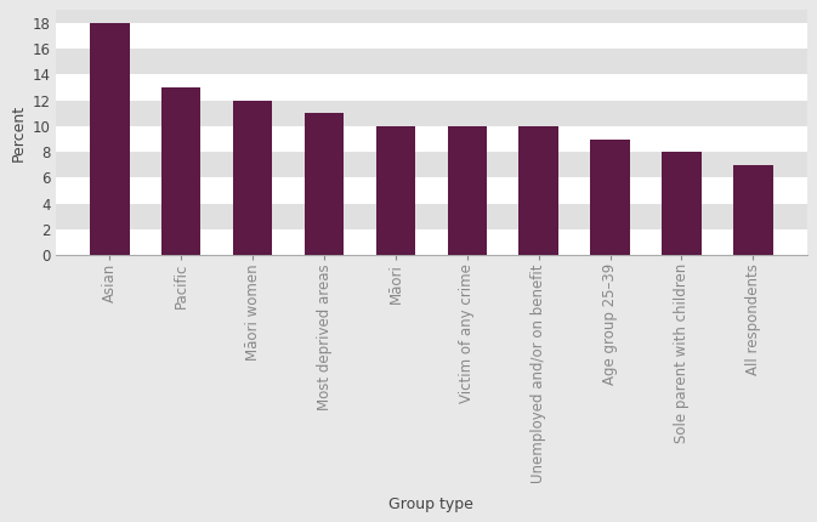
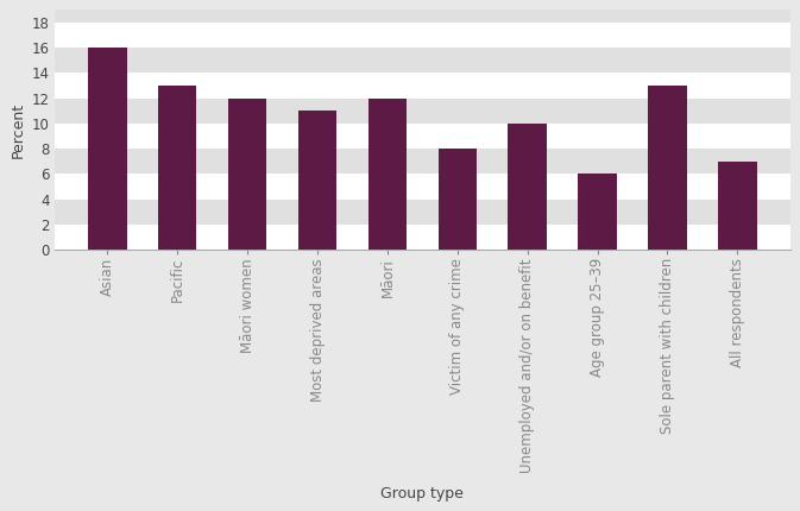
Asian: 18 -> 16
Māori: 10 -> 12
Victim of any crime: 10 -> 8
Age group 25–39: 9 -> 6
Sole parent with children: 8 -> 13
